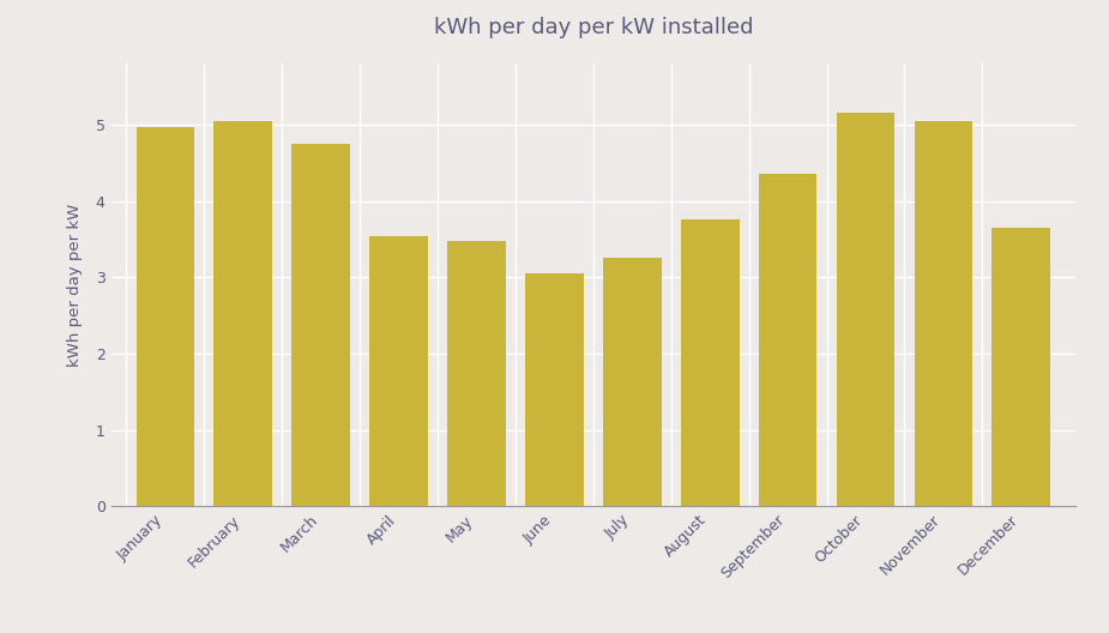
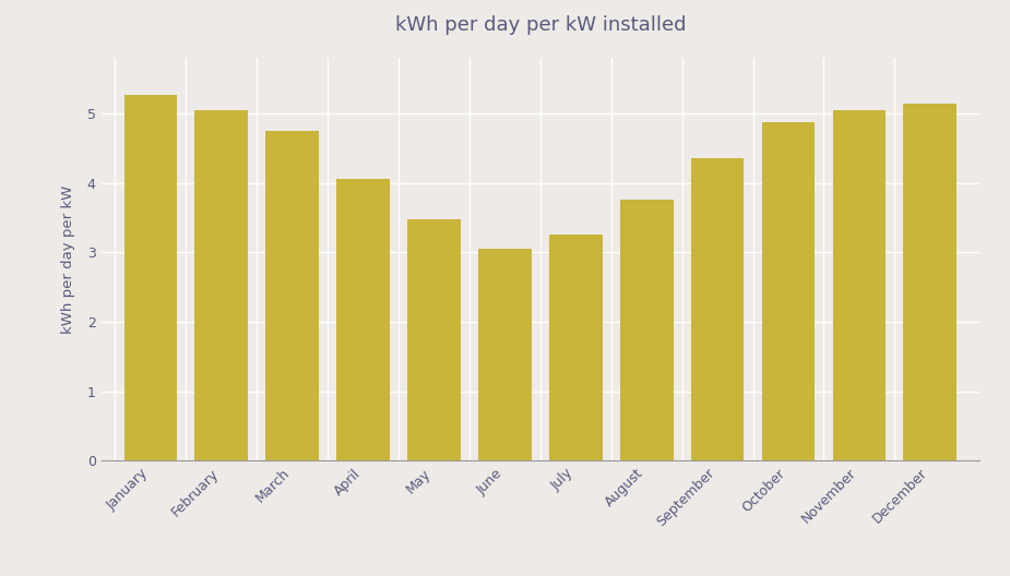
January: 4.96 -> 5.26
April: 3.54 -> 4.05
October: 5.16 -> 4.87
December: 3.64 -> 5.14
